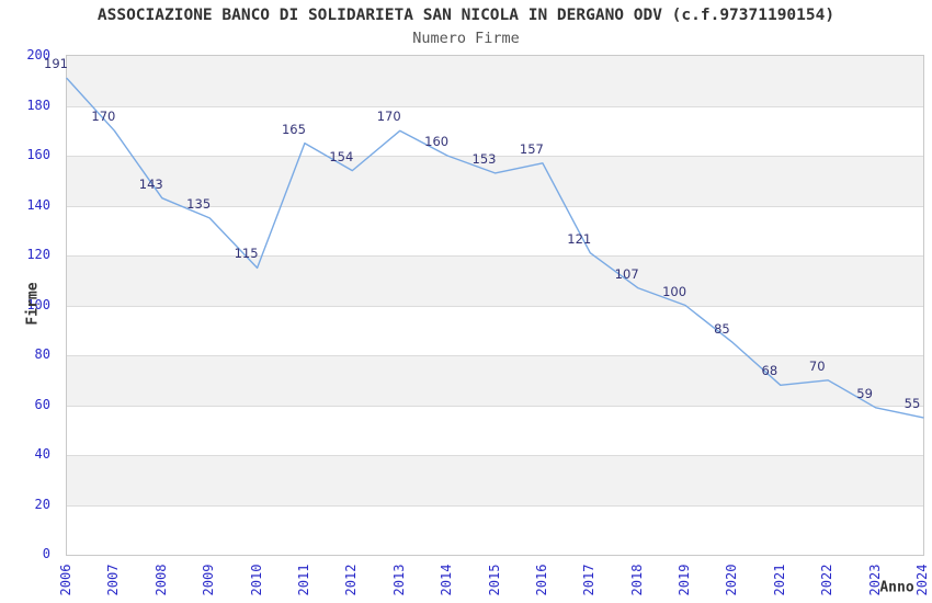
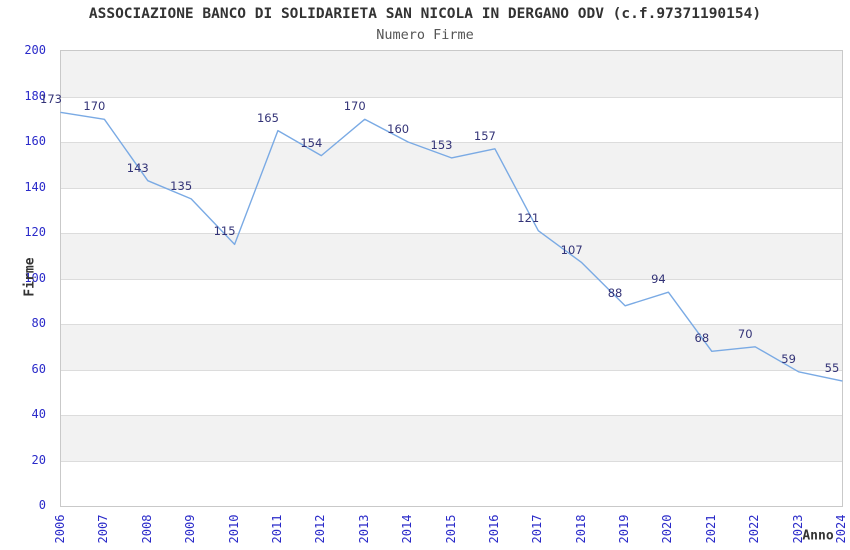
2006: 191 -> 173
2019: 100 -> 88
2020: 85 -> 94
